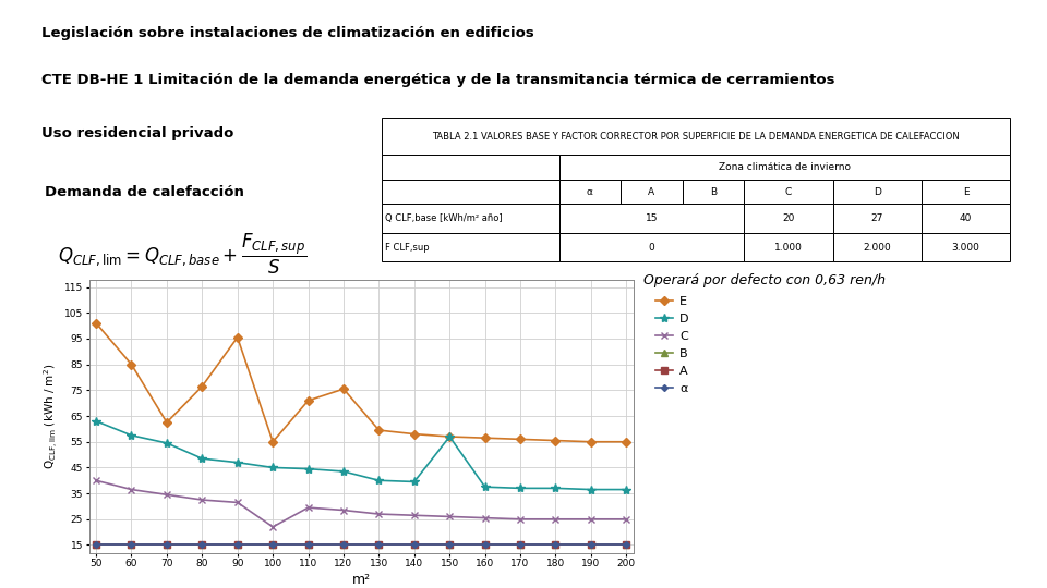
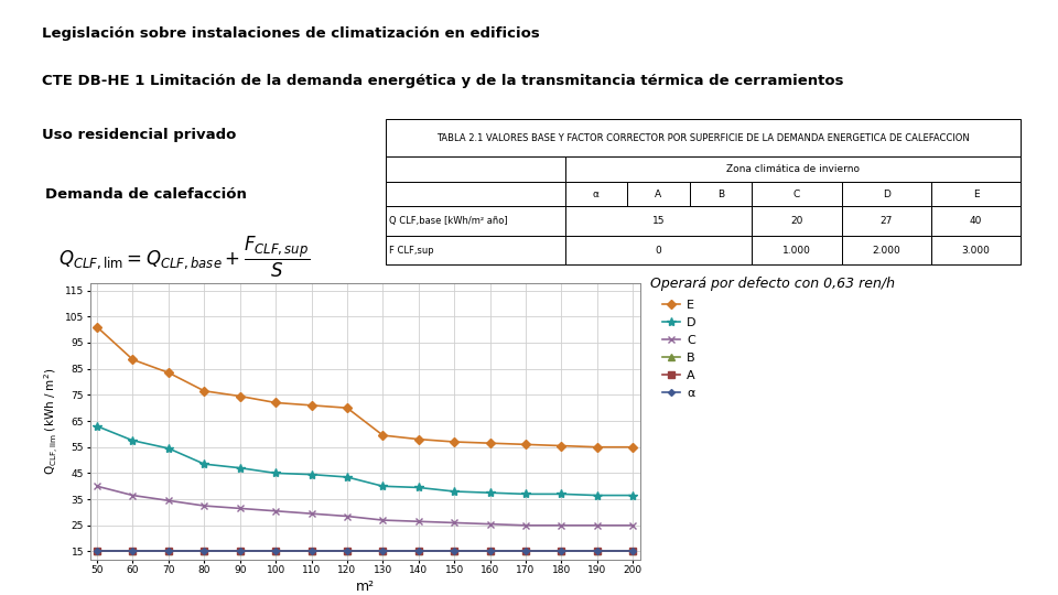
E/60: 85.0 -> 88.5
E/70: 62.5 -> 83.5
E/90: 95.5 -> 74.5
E/100: 55.0 -> 72.0
C/100: 22.0 -> 30.5
E/120: 75.5 -> 70.0
D/150: 57.0 -> 38.0
